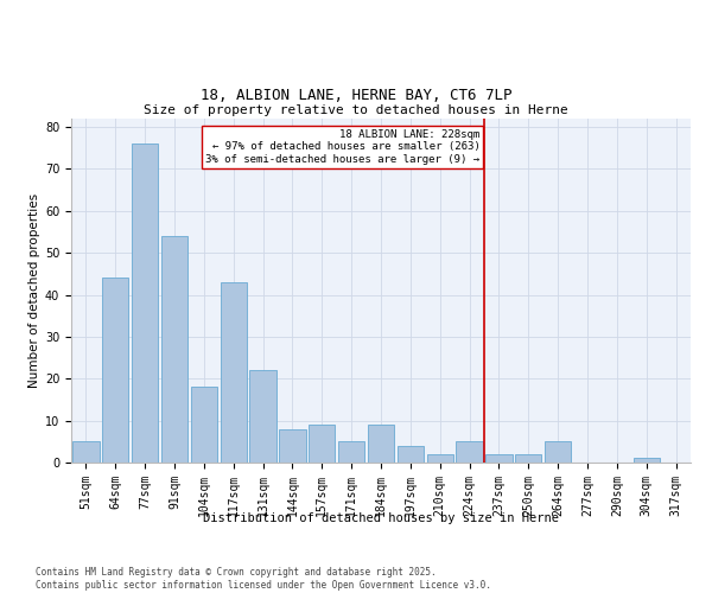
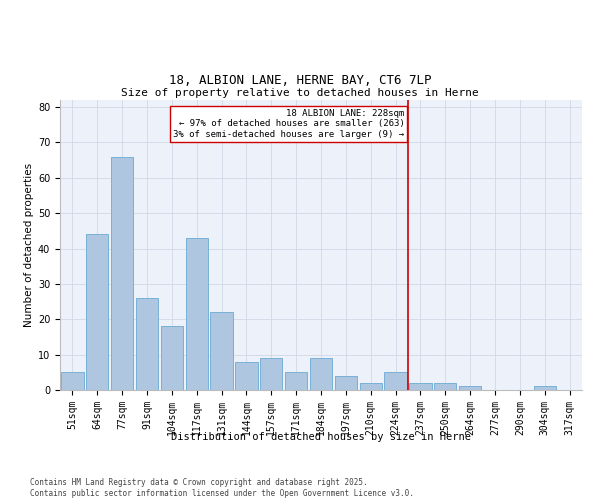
77sqm: 76 -> 66
91sqm: 54 -> 26
264sqm: 5 -> 1
